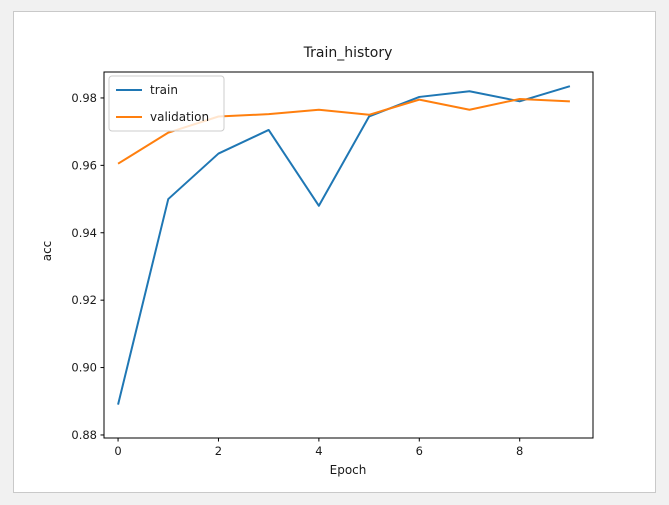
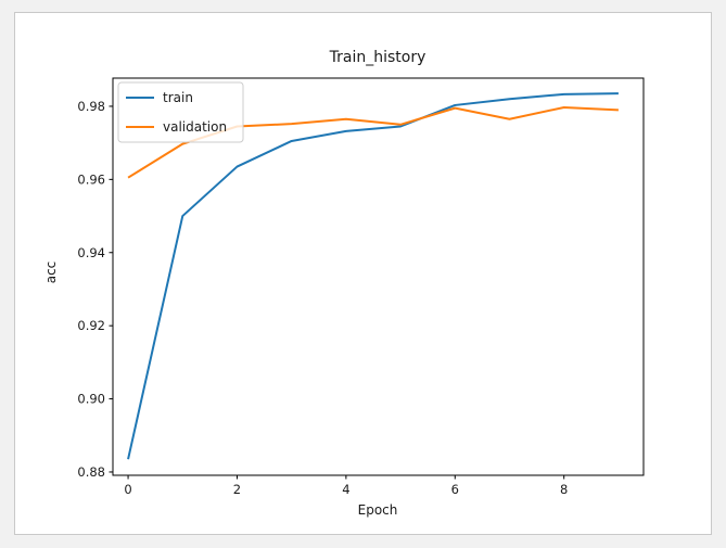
train/0: 0.889 -> 0.883
train/4: 0.948 -> 0.973
train/8: 0.979 -> 0.983
